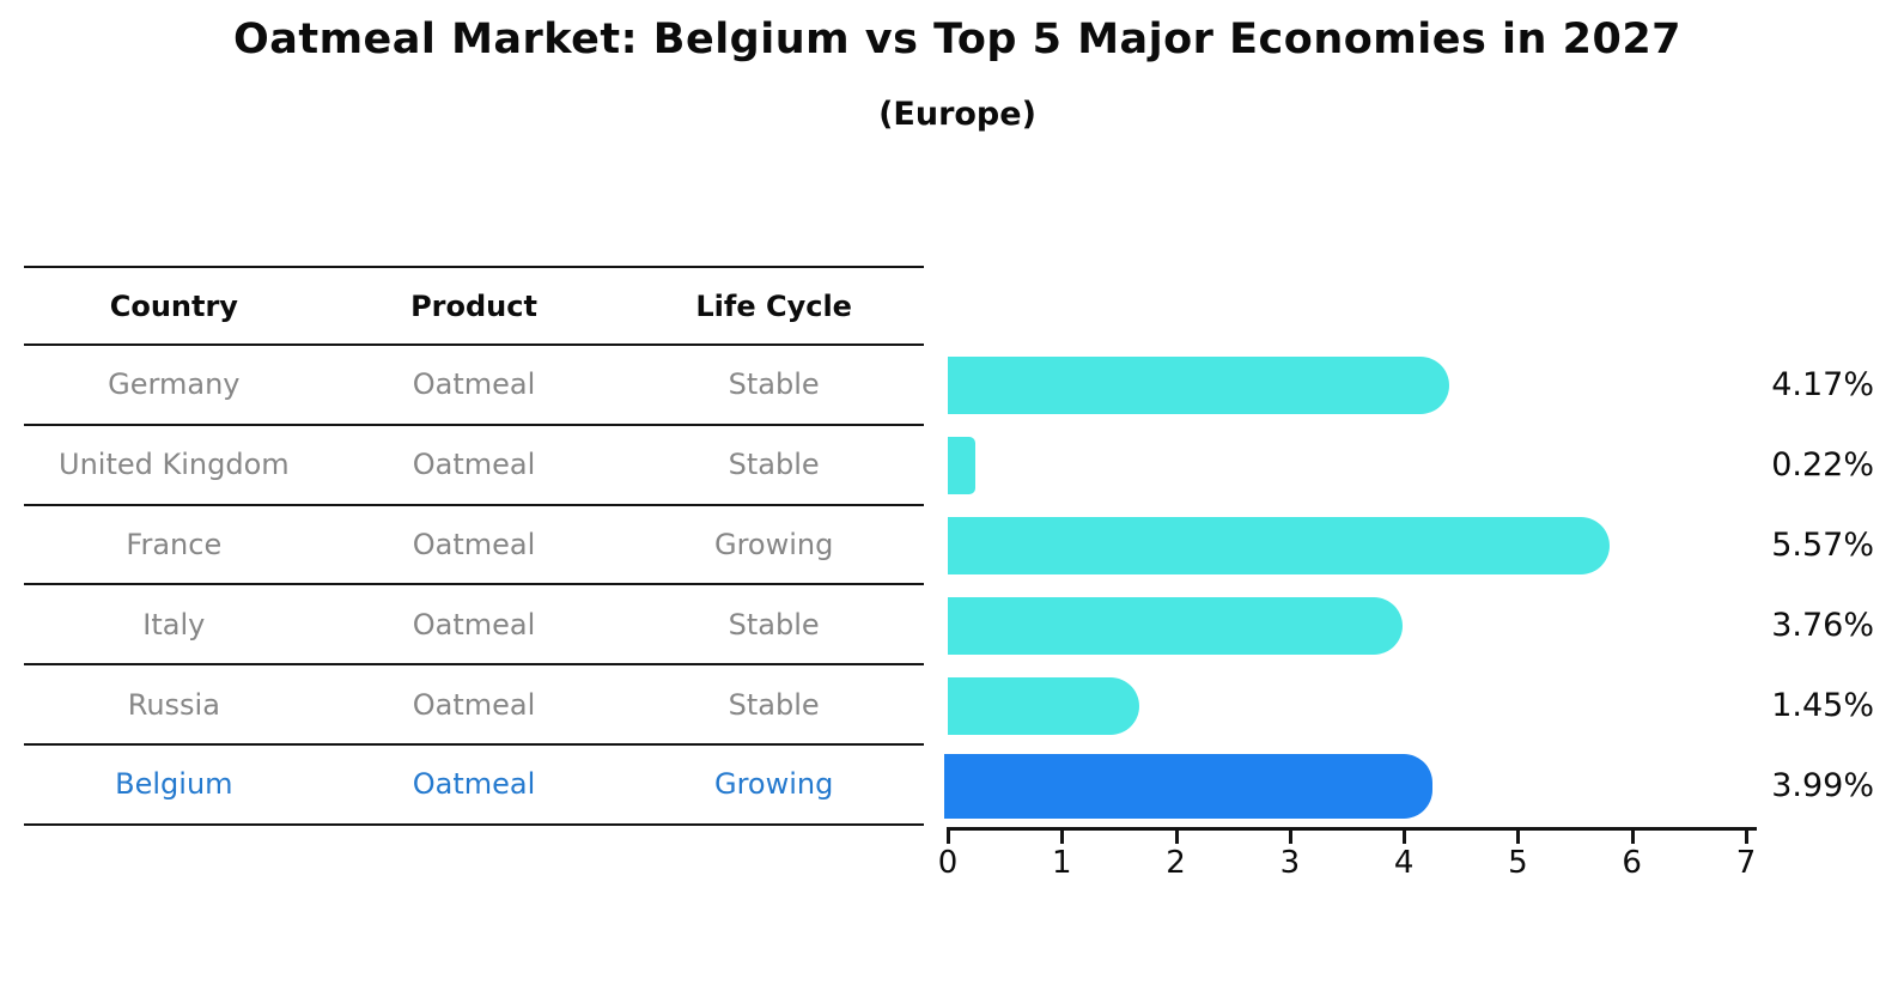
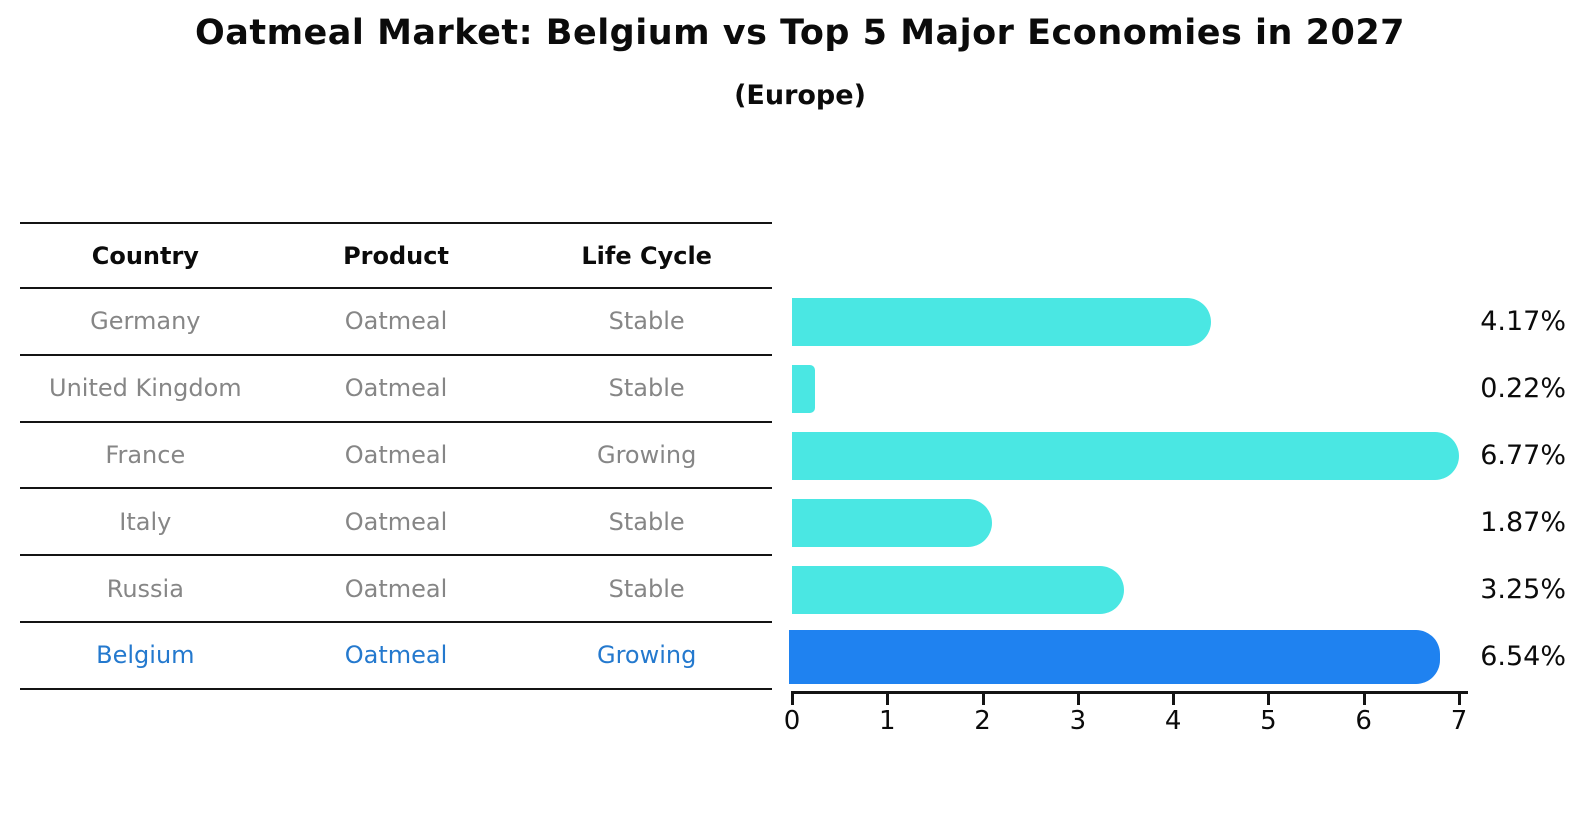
France: 5.57% -> 6.77%
Italy: 3.76% -> 1.87%
Russia: 1.45% -> 3.25%
Belgium: 3.99% -> 6.54%
